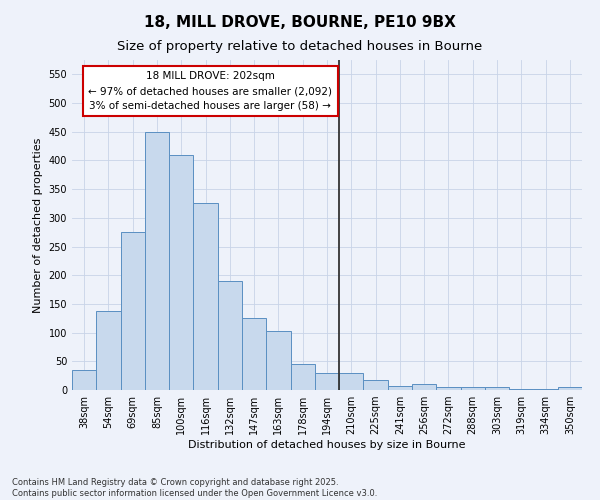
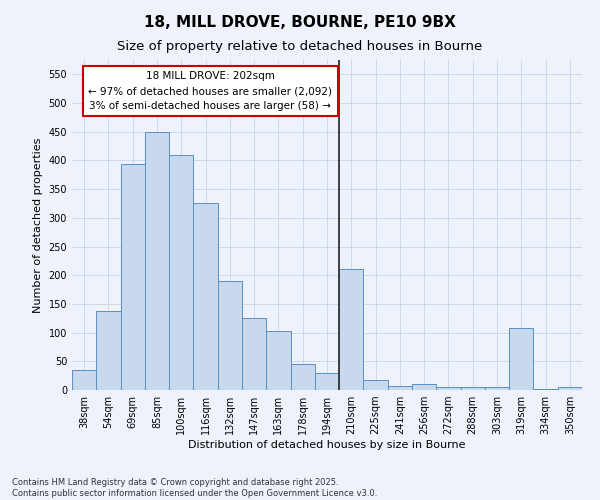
69sqm: 275 -> 394
210sqm: 30 -> 210
319sqm: 2 -> 108
